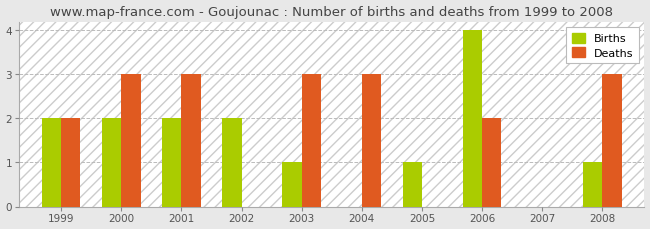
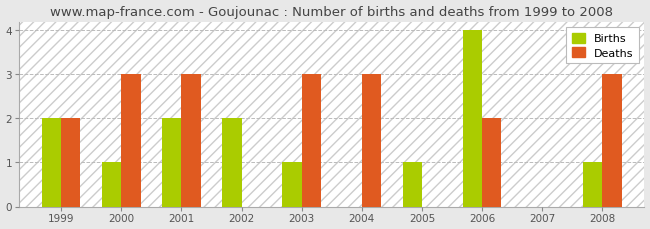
Births/2000: 2 -> 1
